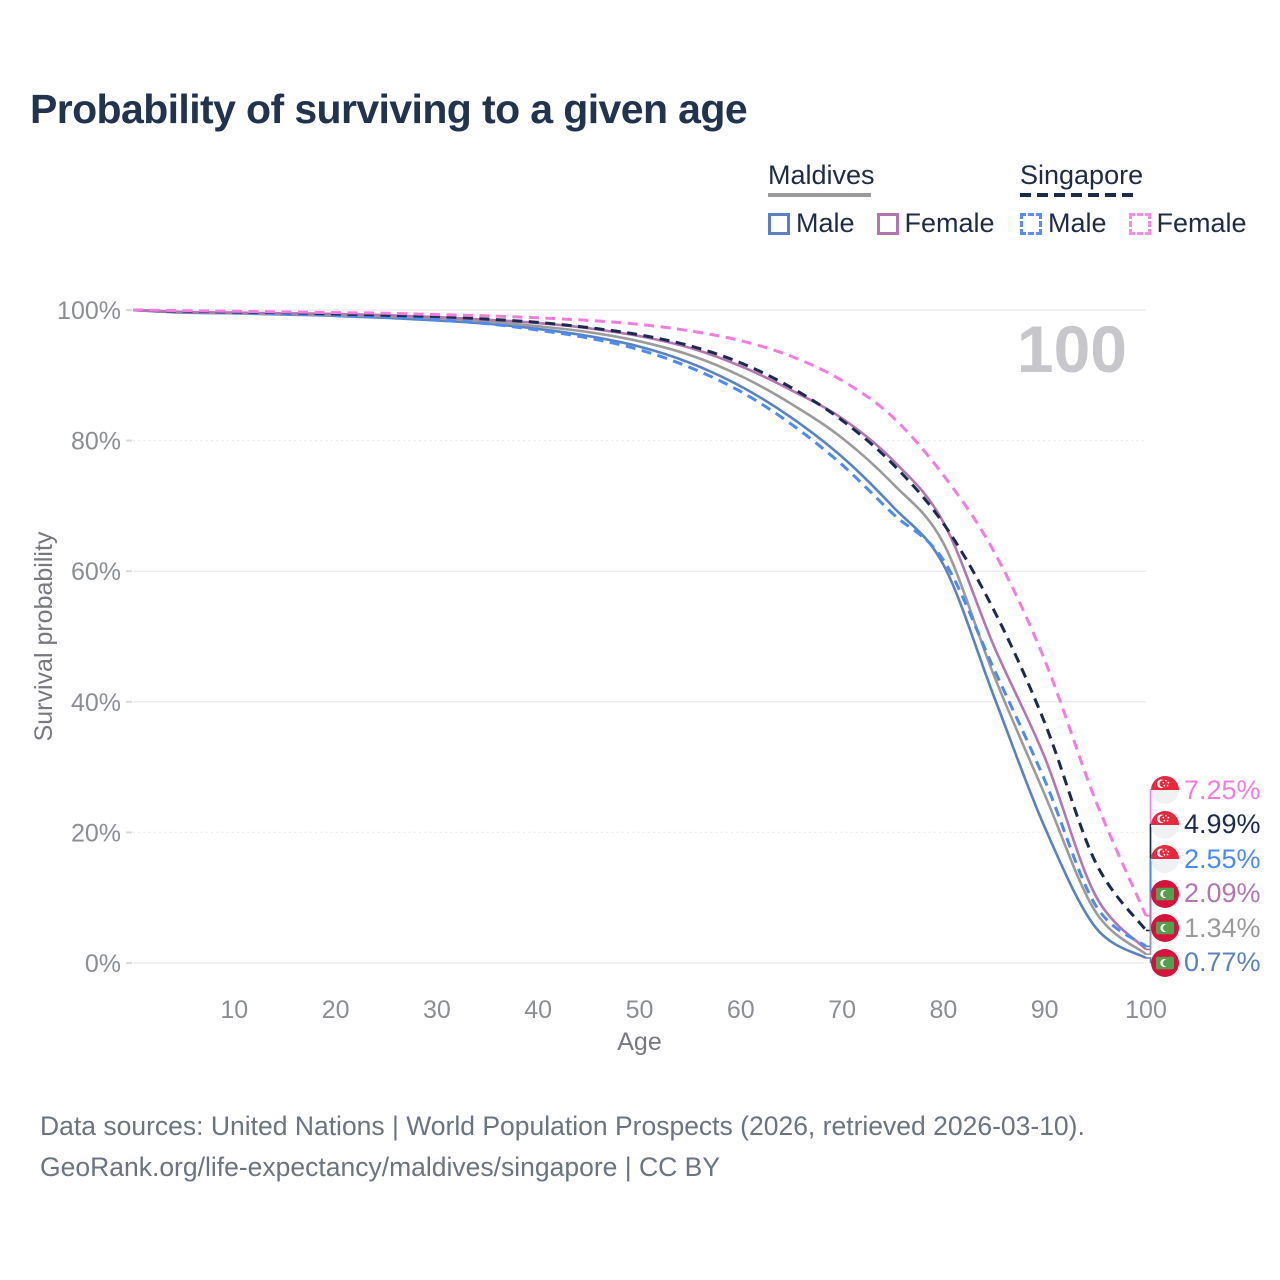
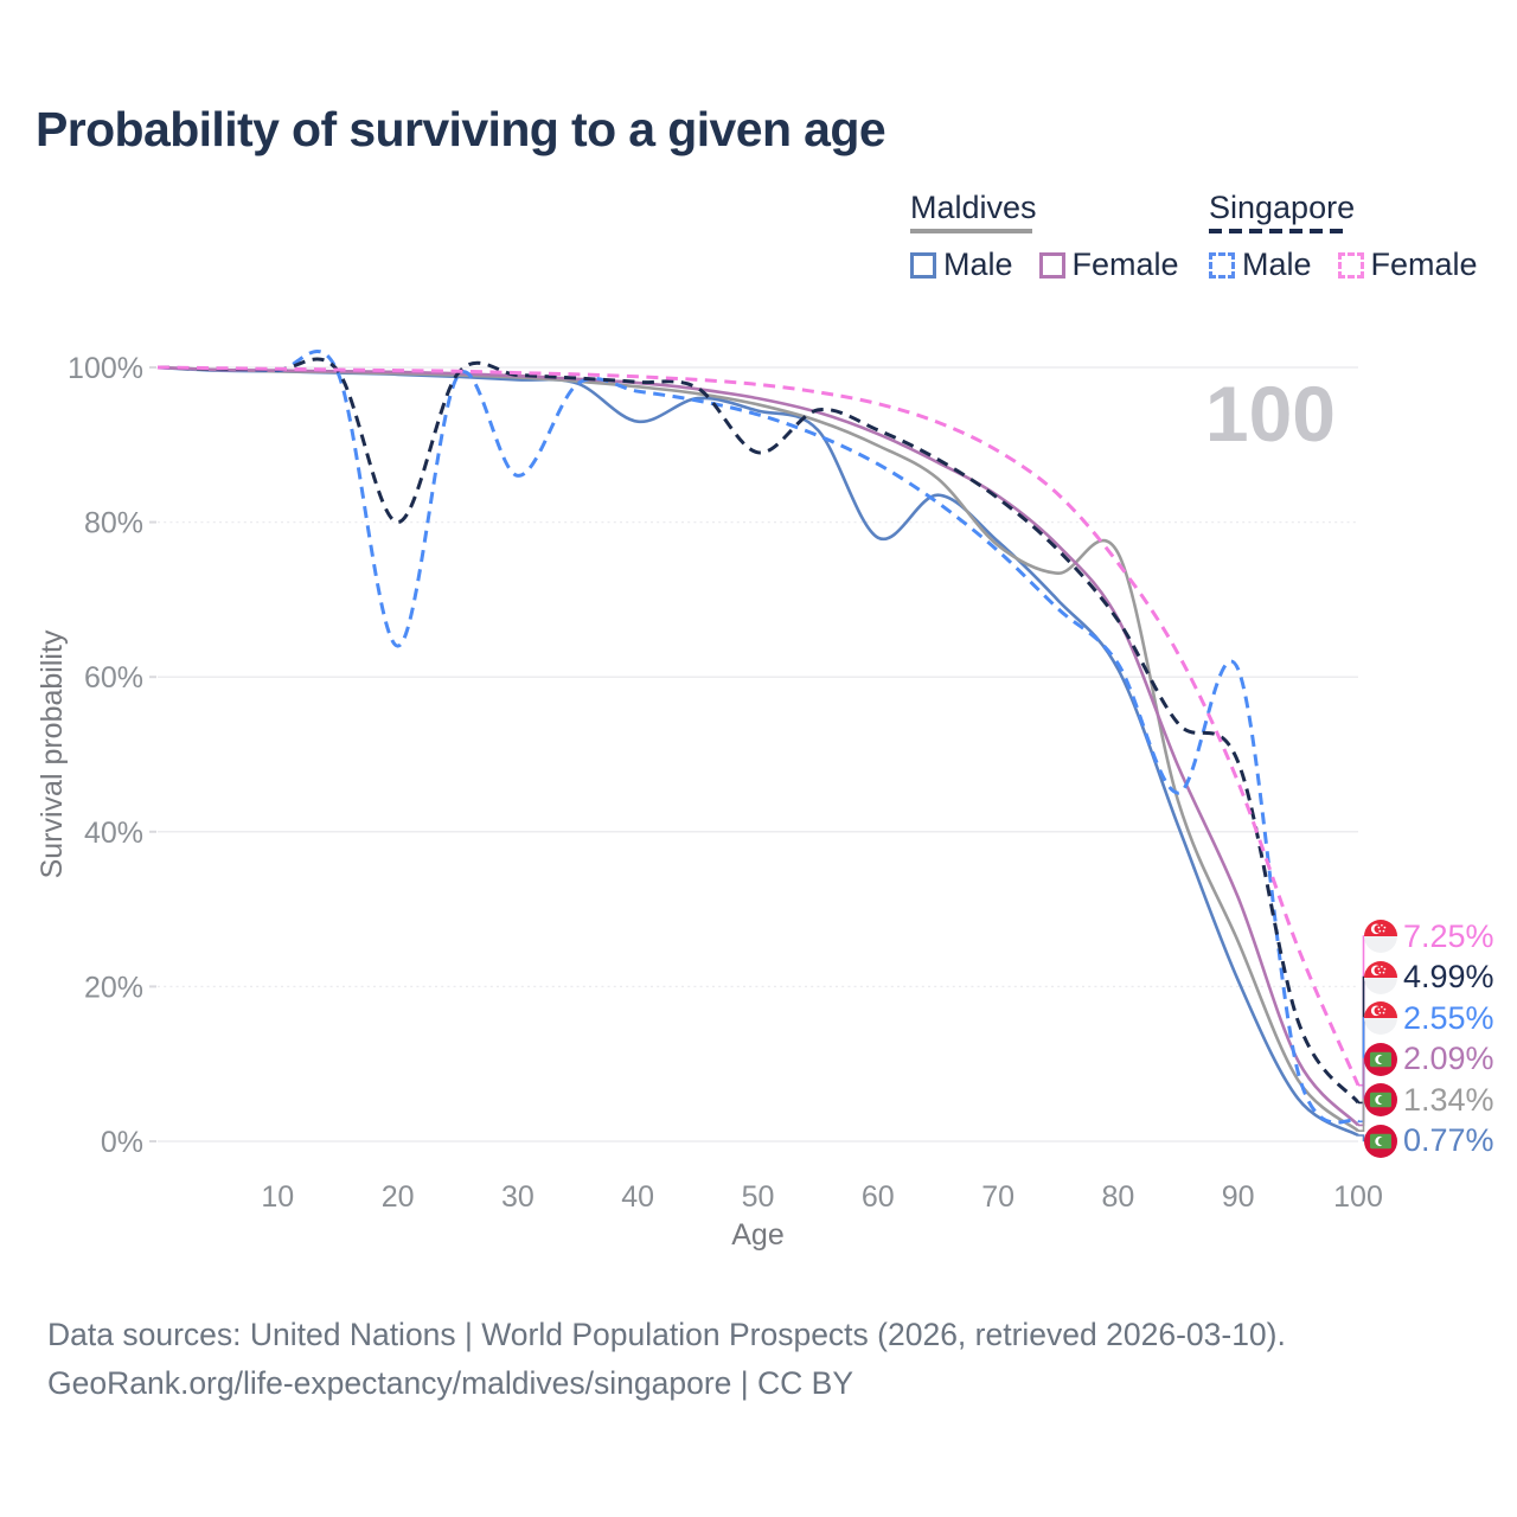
Singapore/20: 99% -> 80%
Singapore Male/20: 99% -> 64%
Singapore Male/30: 98% -> 86%
Maldives Male/40: 97% -> 93%
Singapore/50: 96% -> 89%
Maldives Male/60: 88% -> 78%
Maldives/70: 80% -> 77%
Maldives/80: 64% -> 76%
Singapore/90: 37% -> 49%
Singapore Male/90: 28% -> 61%
